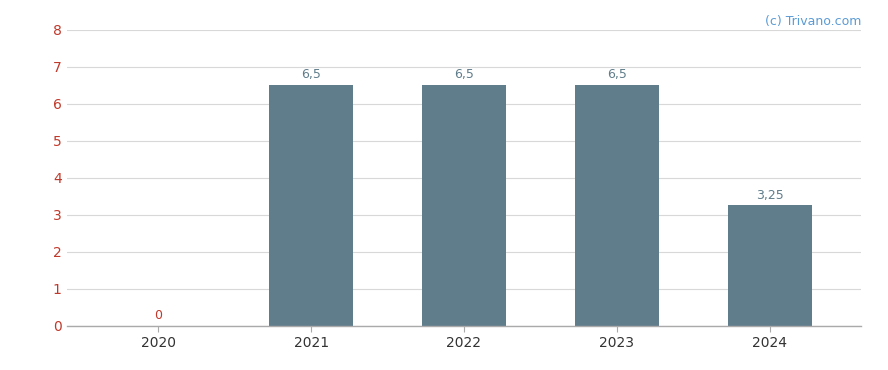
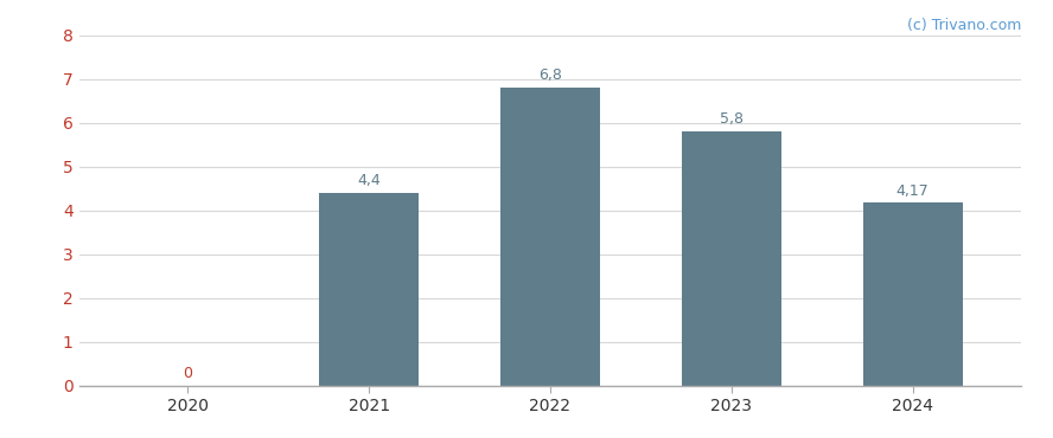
2021: 6,5 -> 4,4
2022: 6,5 -> 6,8
2023: 6,5 -> 5,8
2024: 3,25 -> 4,17
